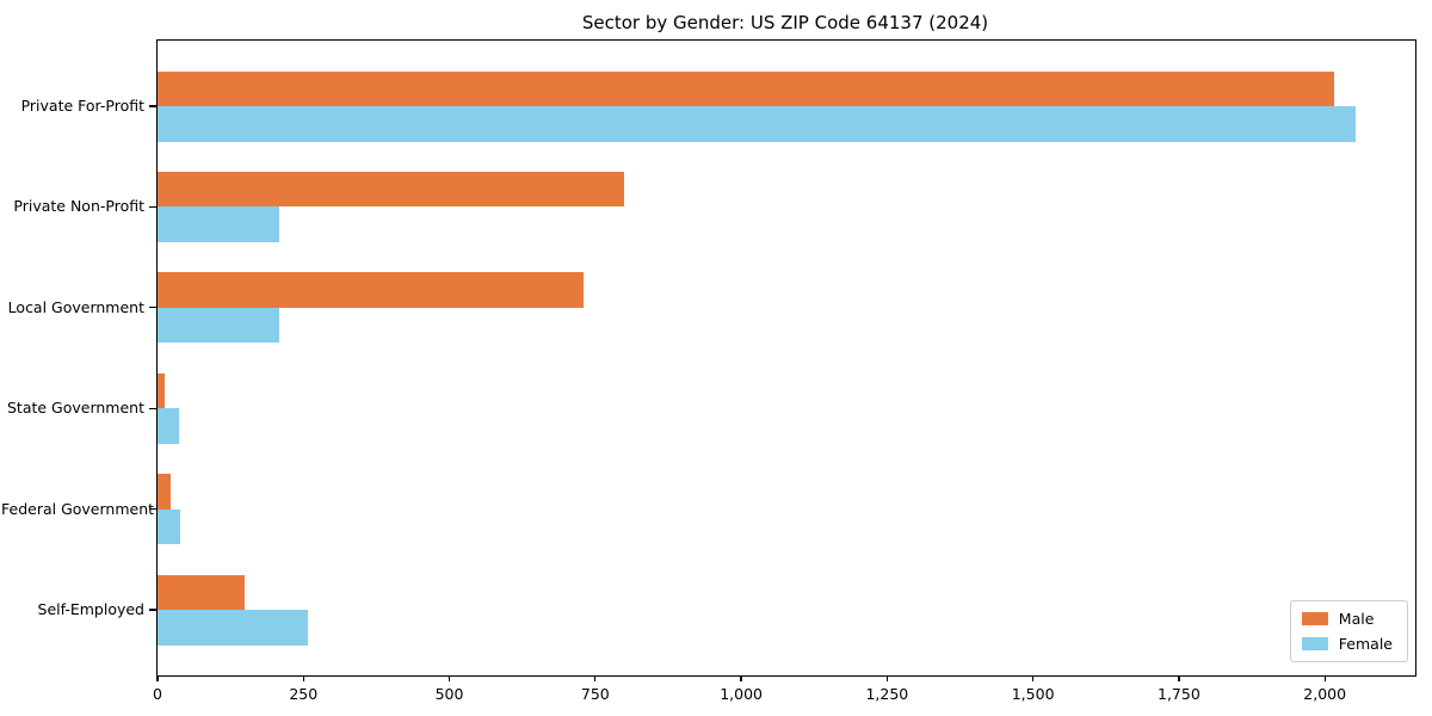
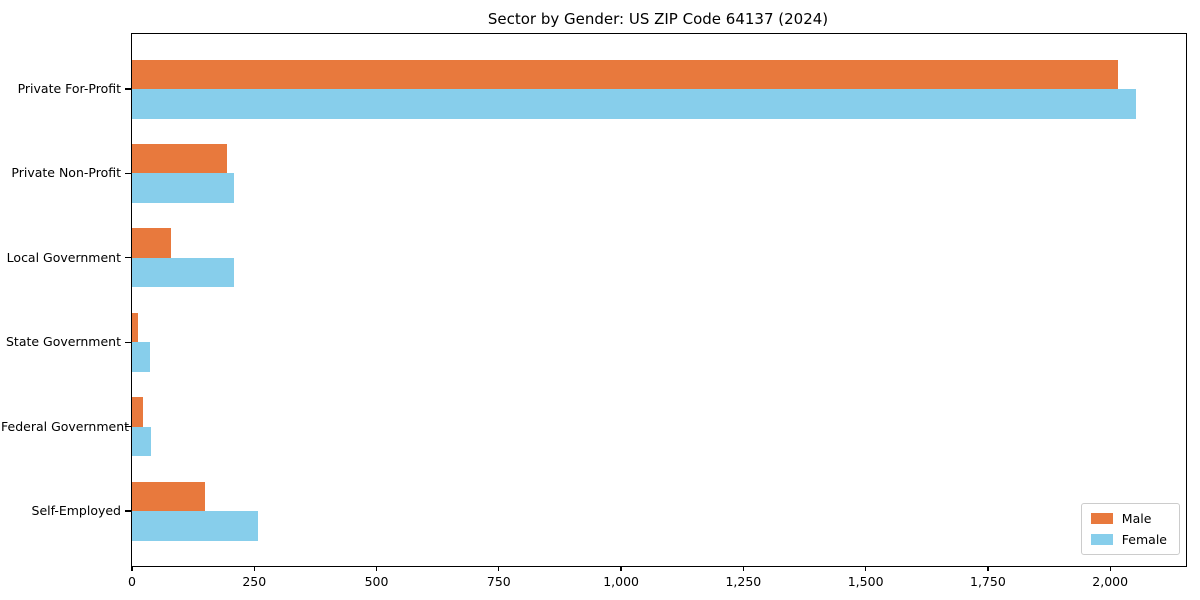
Male/Private Non-Profit: 800 -> 190
Male/Local Government: 730 -> 80
